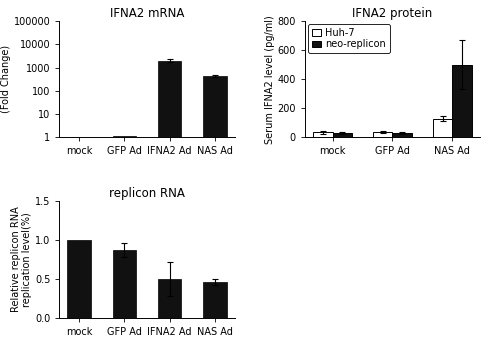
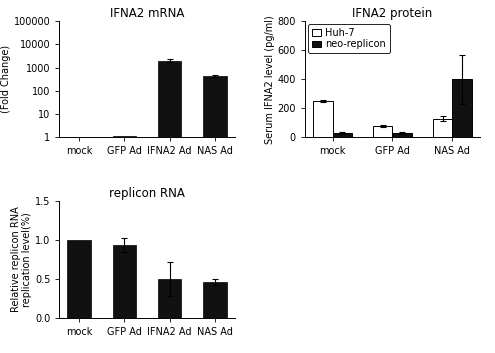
IFNA2 protein/Huh-7/mock: 40 -> 250
IFNA2 protein/Huh-7/GFP Ad: 40 -> 80
IFNA2 protein/neo-replicon/NAS Ad: 500 -> 400
replicon RNA/GFP Ad: 0.87 -> 0.94
